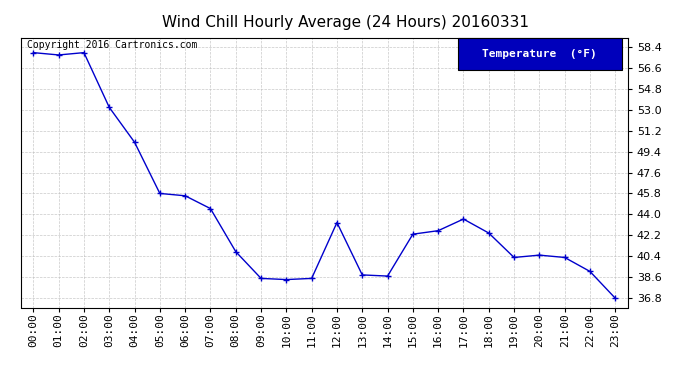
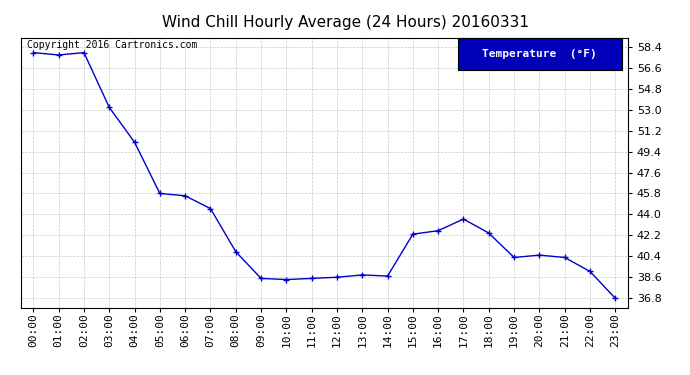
12:00: 43.3 -> 38.6
